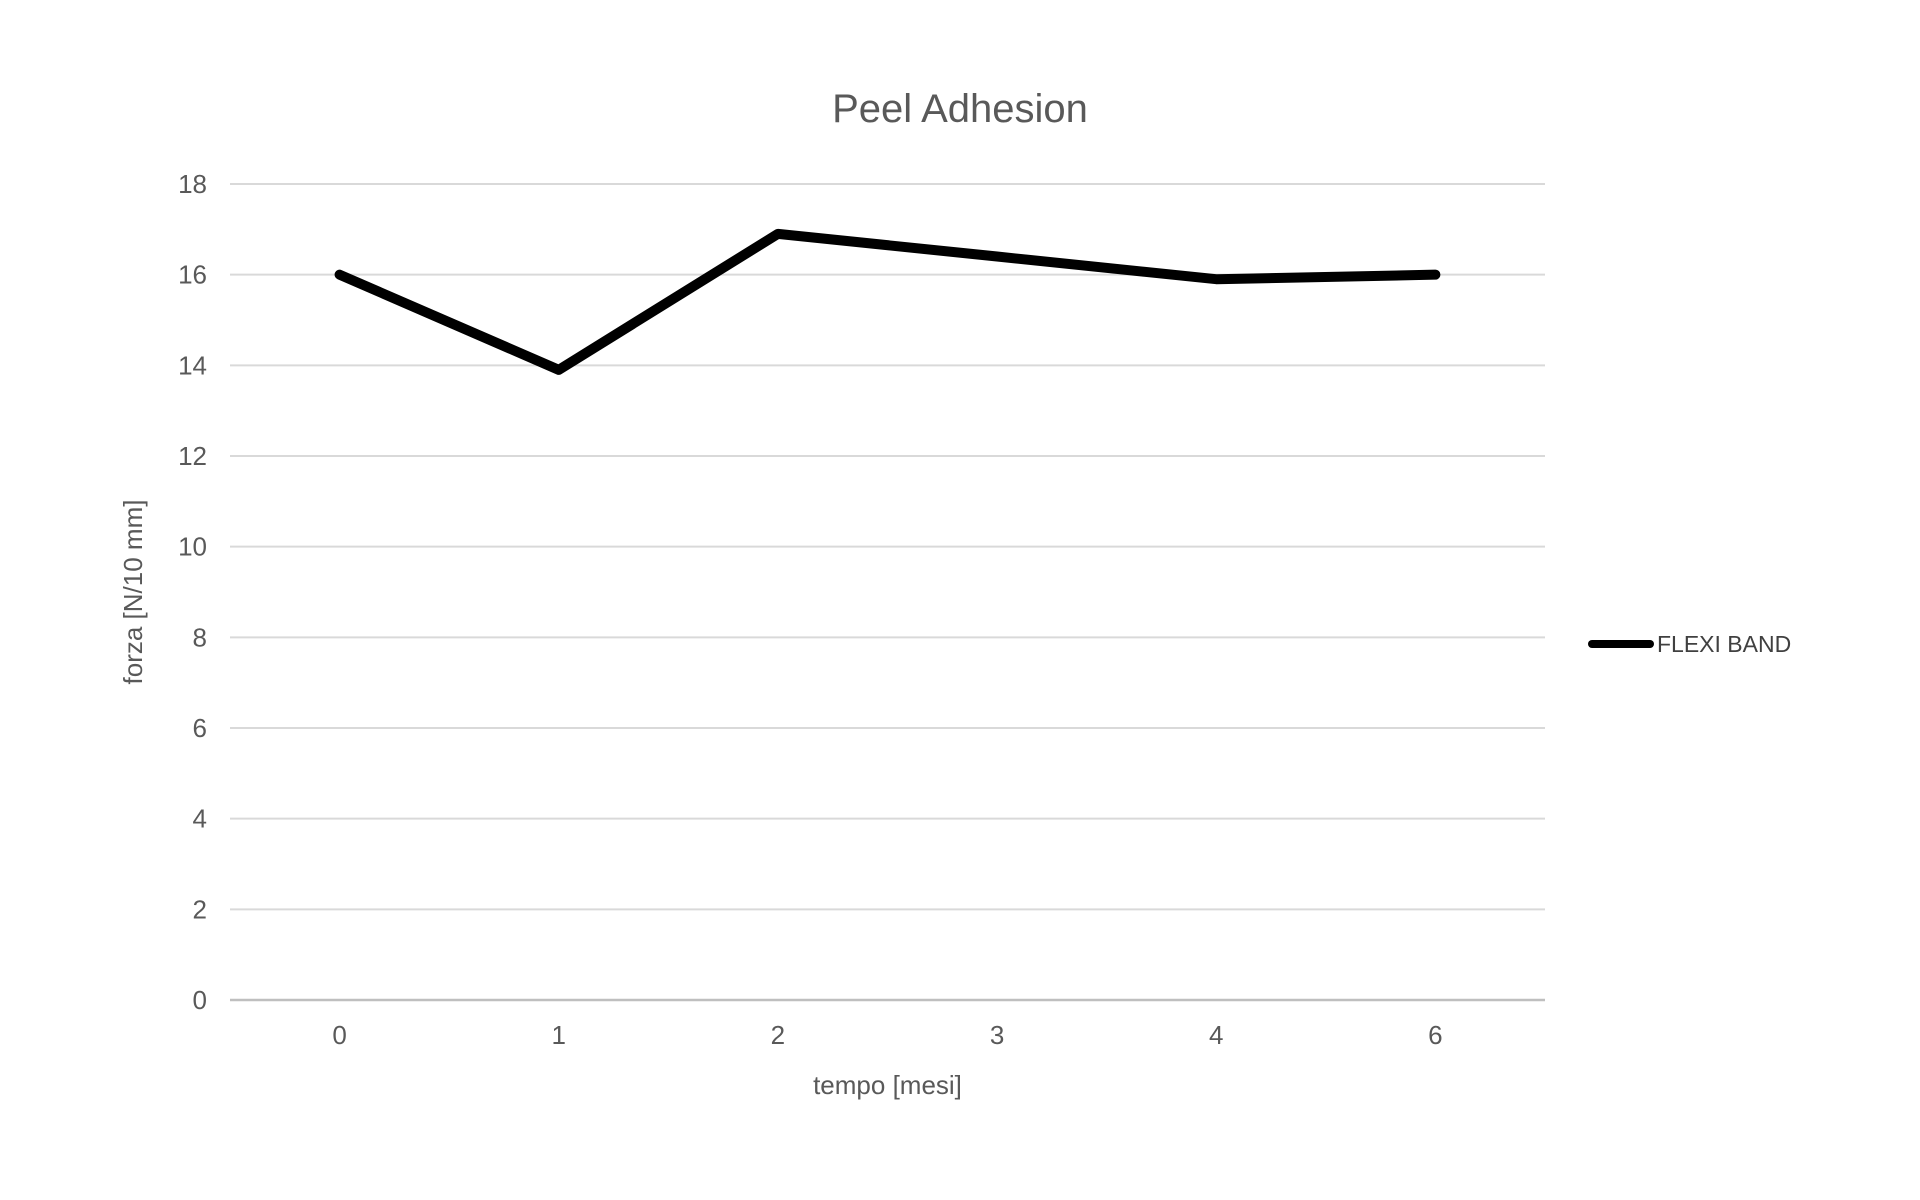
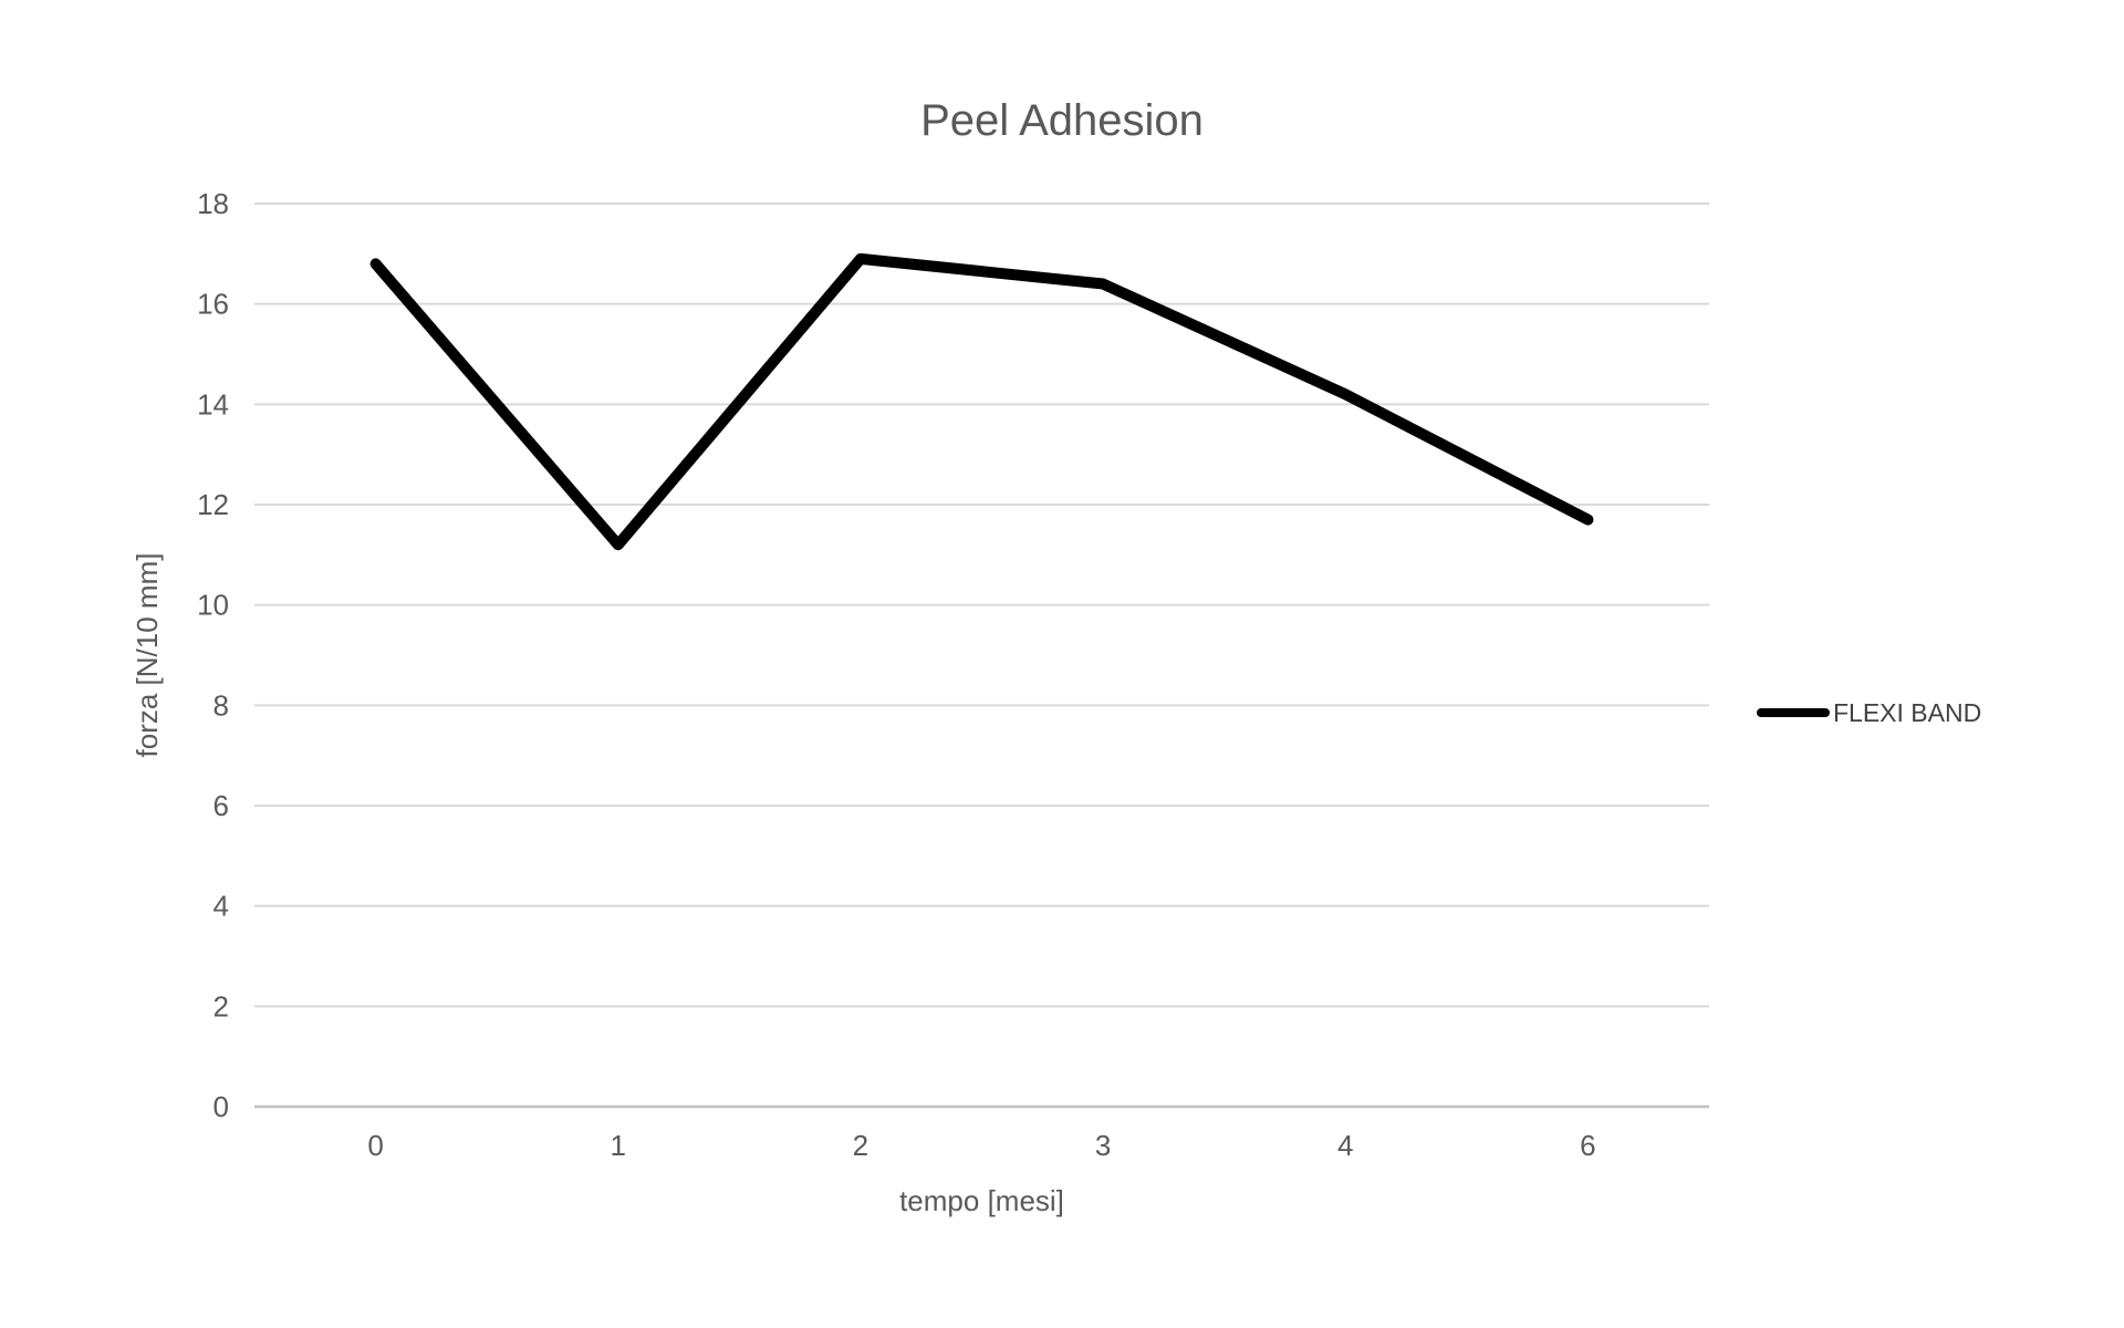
0: 16.0 -> 16.8
1: 13.9 -> 11.2
4: 15.9 -> 14.2
6: 16.0 -> 11.7
